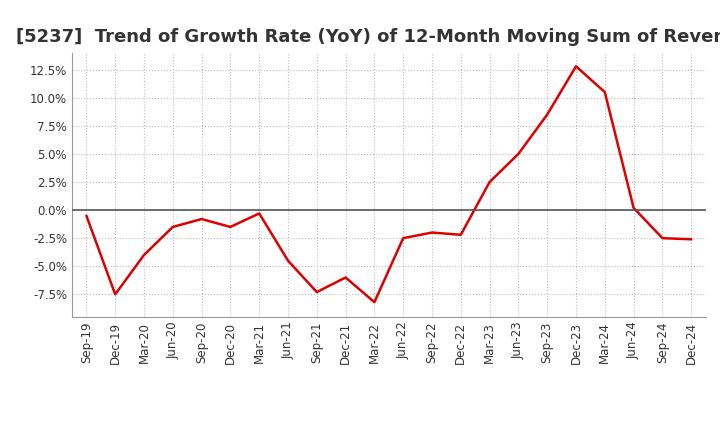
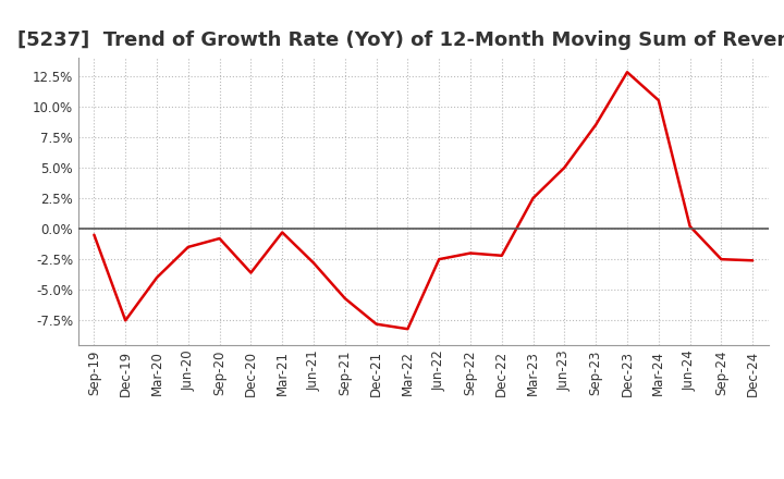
Dec-20: -1.5% -> -3.6%
Jun-21: -4.5% -> -2.8%
Sep-21: -7.3% -> -5.7%
Dec-21: -6.0% -> -7.8%
